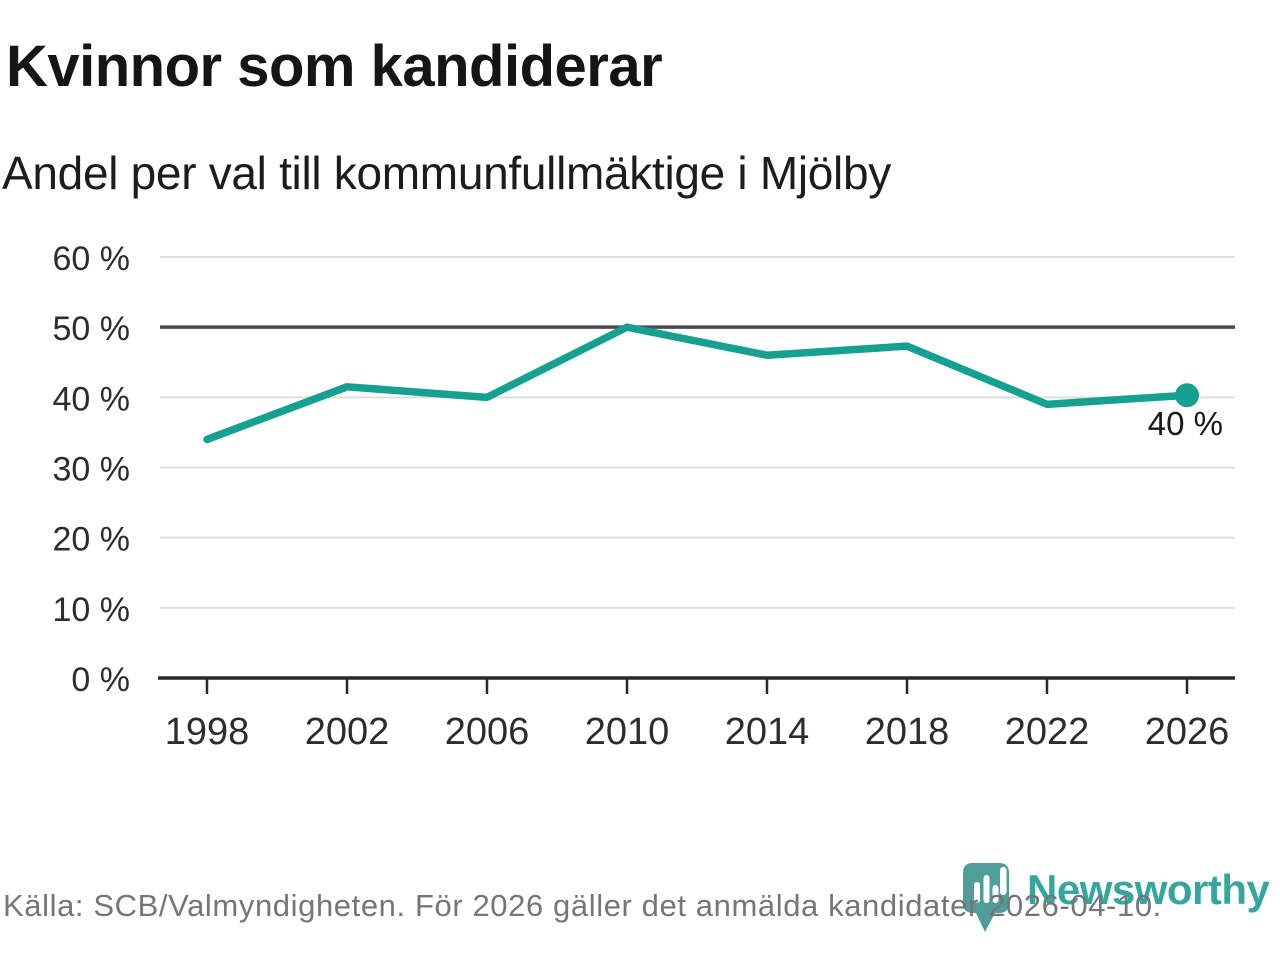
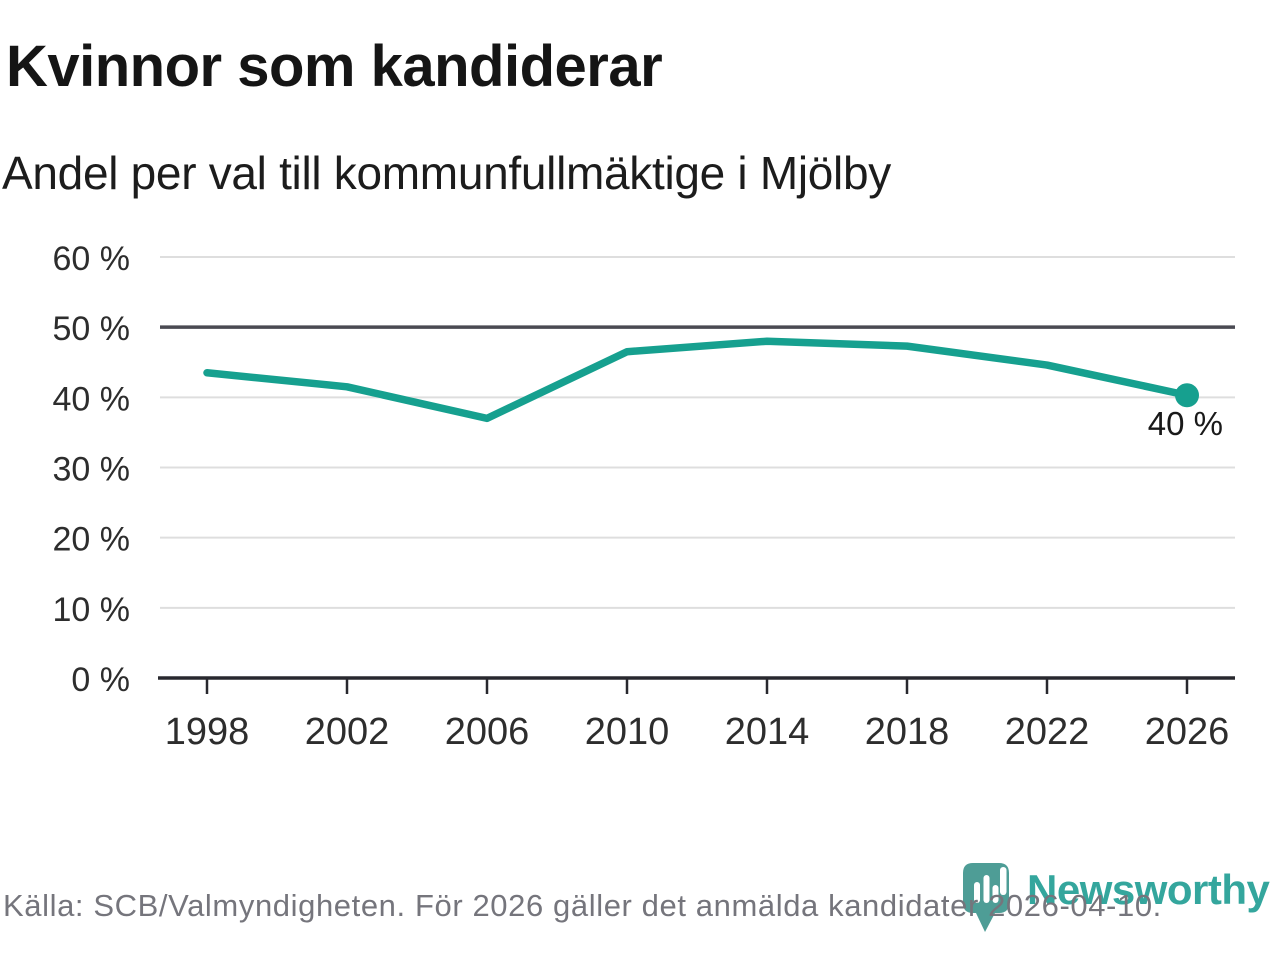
1998: 34% -> 44%
2006: 40% -> 37%
2010: 50% -> 46%
2014: 46% -> 48%
2022: 39% -> 45%
